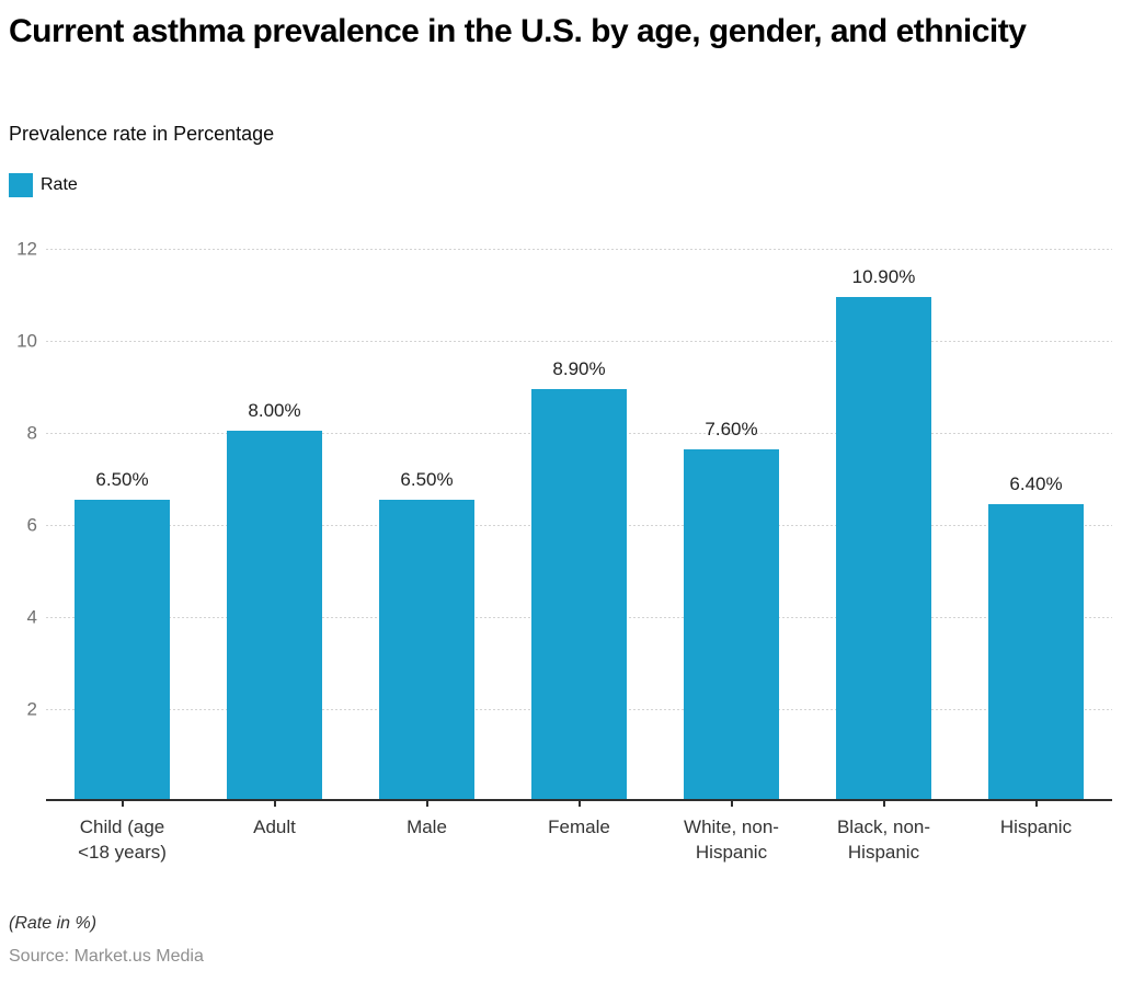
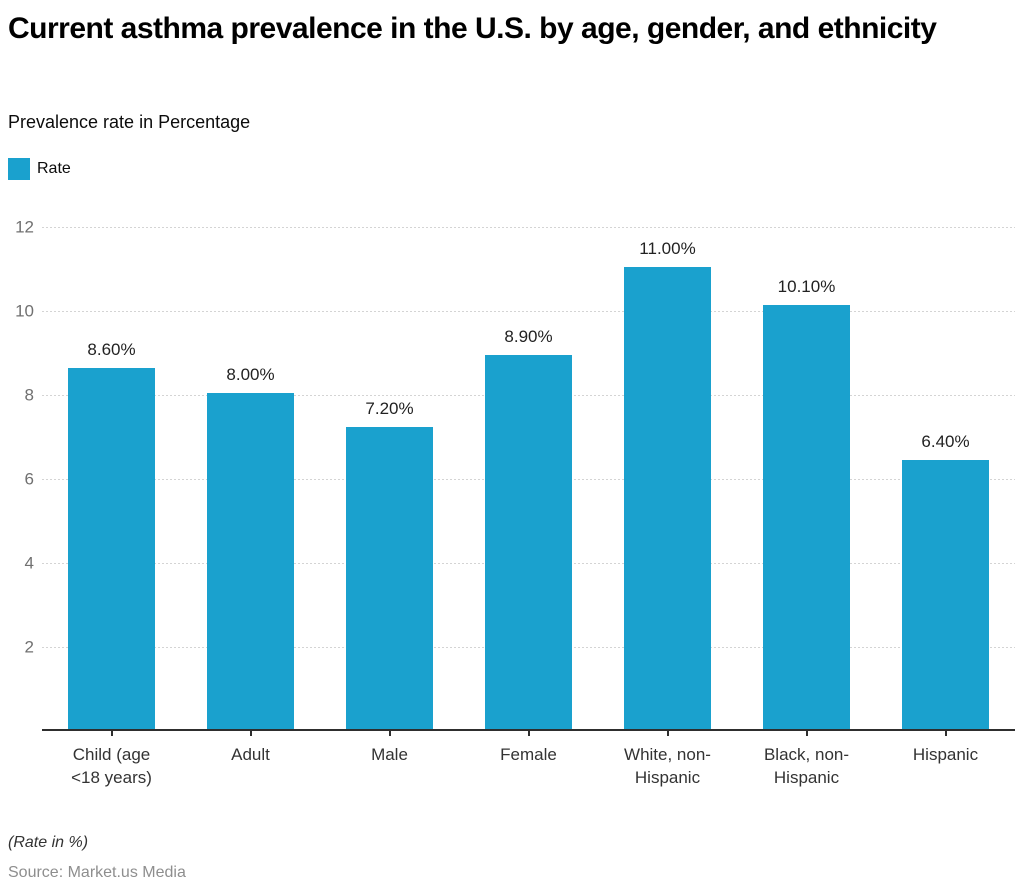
Child (age <18 years): 6.50% -> 8.60%
Male: 6.50% -> 7.20%
White, non-Hispanic: 7.60% -> 11.00%
Black, non-Hispanic: 10.90% -> 10.10%
